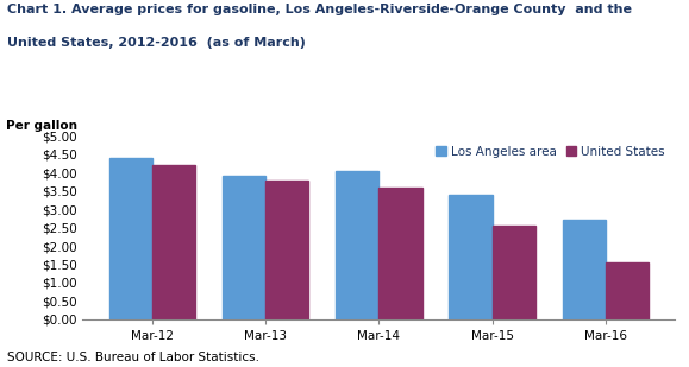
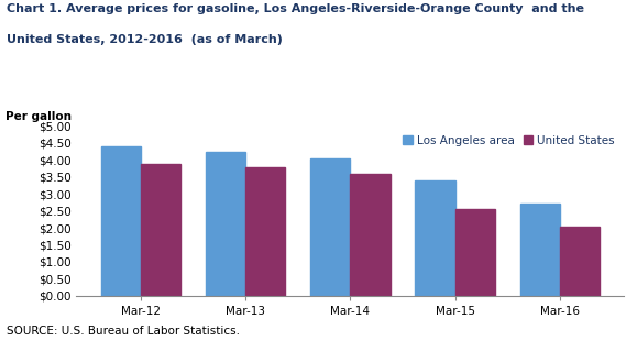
United States/Mar-12: $4.20 -> $3.88
Los Angeles area/Mar-13: $3.90 -> $4.22
United States/Mar-16: $1.55 -> $2.02
